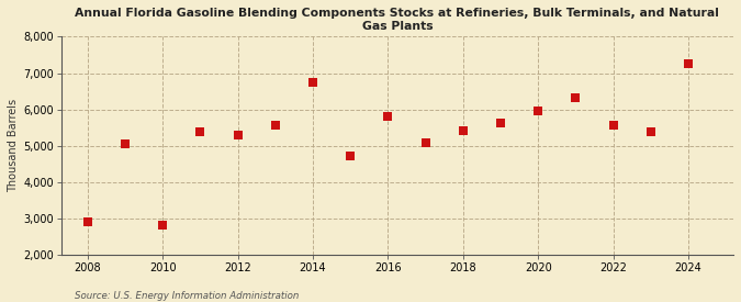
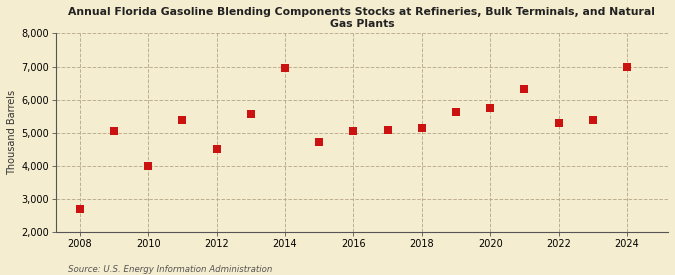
2008: 2,900 -> 2,680
2010: 2,800 -> 3,980
2012: 5,300 -> 4,500
2014: 6,750 -> 6,950
2016: 5,800 -> 5,060
2018: 5,400 -> 5,130
2020: 5,950 -> 5,750
2022: 5,550 -> 5,290
2024: 7,250 -> 7,000
